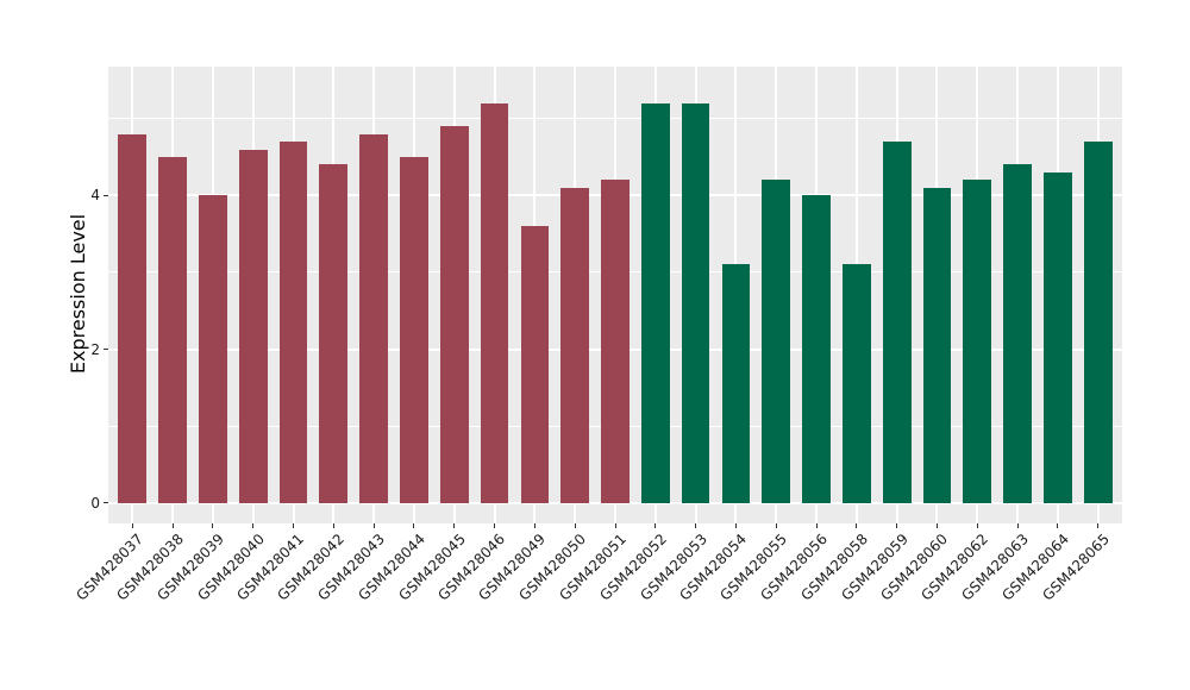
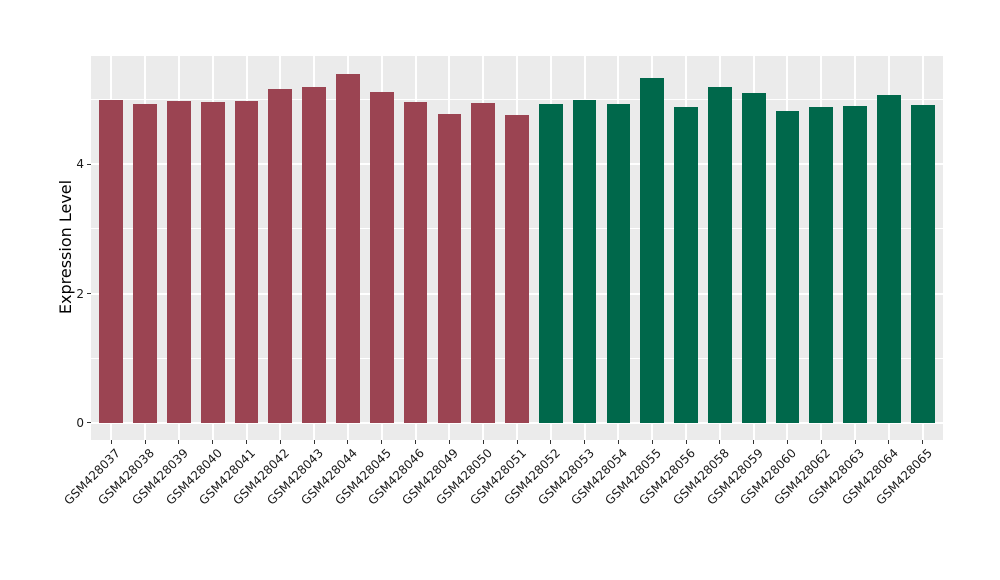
GSM428037: 4.8 -> 5.0
GSM428038: 4.5 -> 4.9
GSM428039: 4.0 -> 5.0
GSM428040: 4.6 -> 5.0
GSM428041: 4.7 -> 5.0
GSM428042: 4.4 -> 5.2
GSM428043: 4.8 -> 5.2
GSM428044: 4.5 -> 5.4
GSM428045: 4.9 -> 5.1
GSM428046: 5.2 -> 5.0
GSM428049: 3.6 -> 4.8
GSM428050: 4.1 -> 5.0
GSM428051: 4.2 -> 4.8
GSM428052: 5.2 -> 4.9
GSM428053: 5.2 -> 5.0
GSM428054: 3.1 -> 4.9
GSM428055: 4.2 -> 5.3
GSM428056: 4.0 -> 4.9
GSM428058: 3.1 -> 5.2
GSM428059: 4.7 -> 5.1
GSM428060: 4.1 -> 4.8
GSM428062: 4.2 -> 4.9
GSM428063: 4.4 -> 4.9
GSM428064: 4.3 -> 5.1
GSM428065: 4.7 -> 4.9
